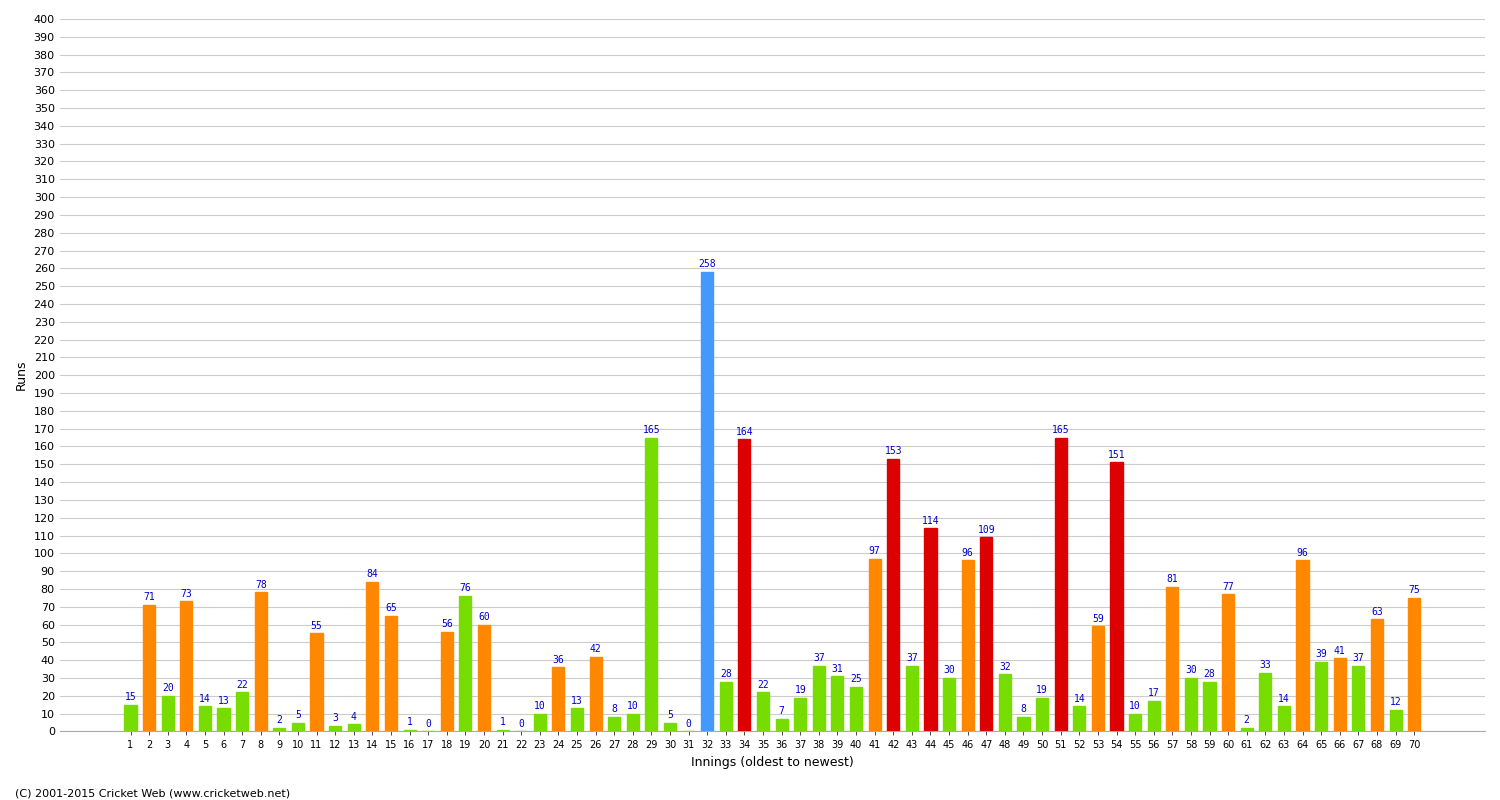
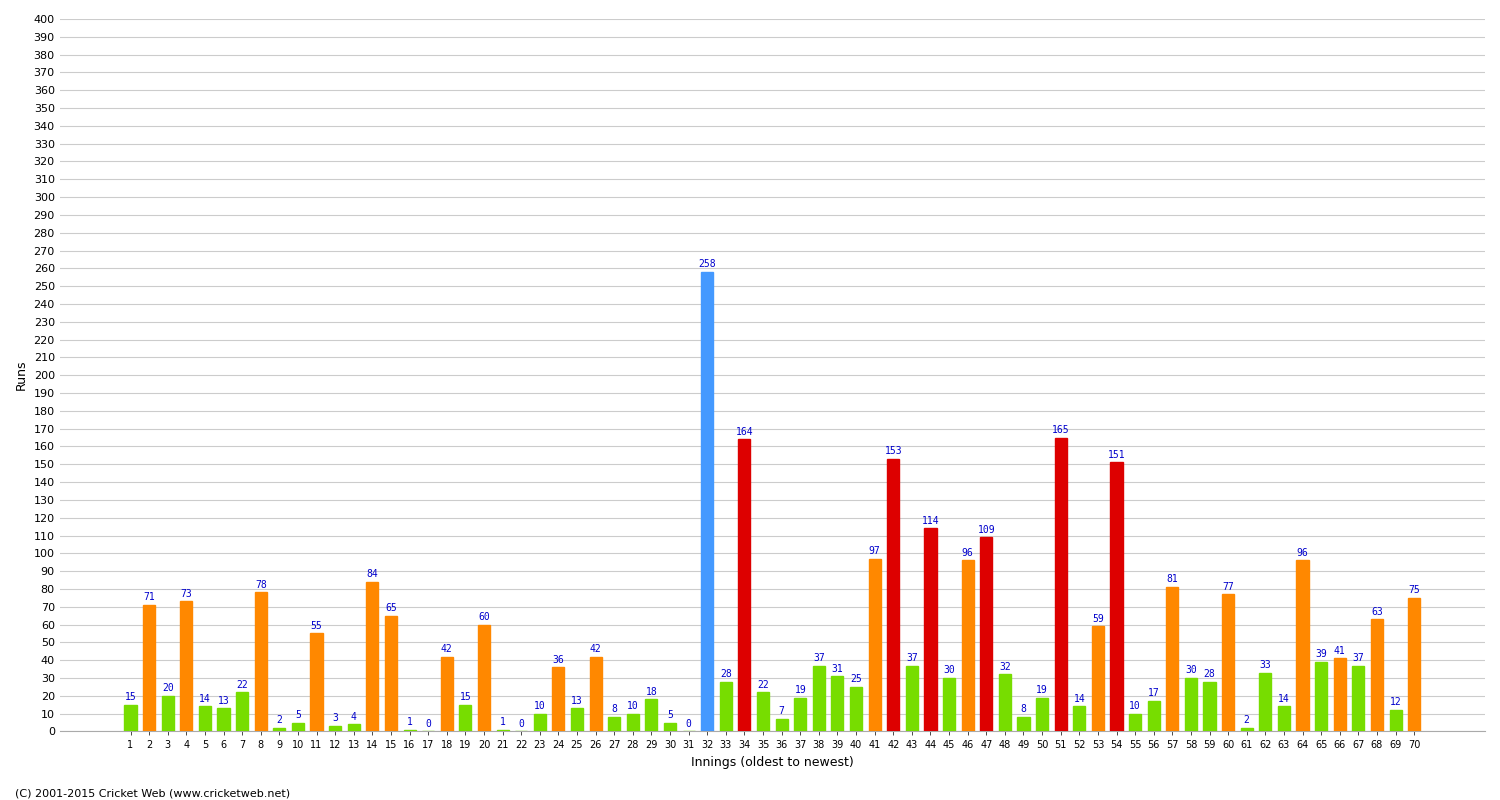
18: 56 -> 42
19: 76 -> 15
29: 165 -> 18
